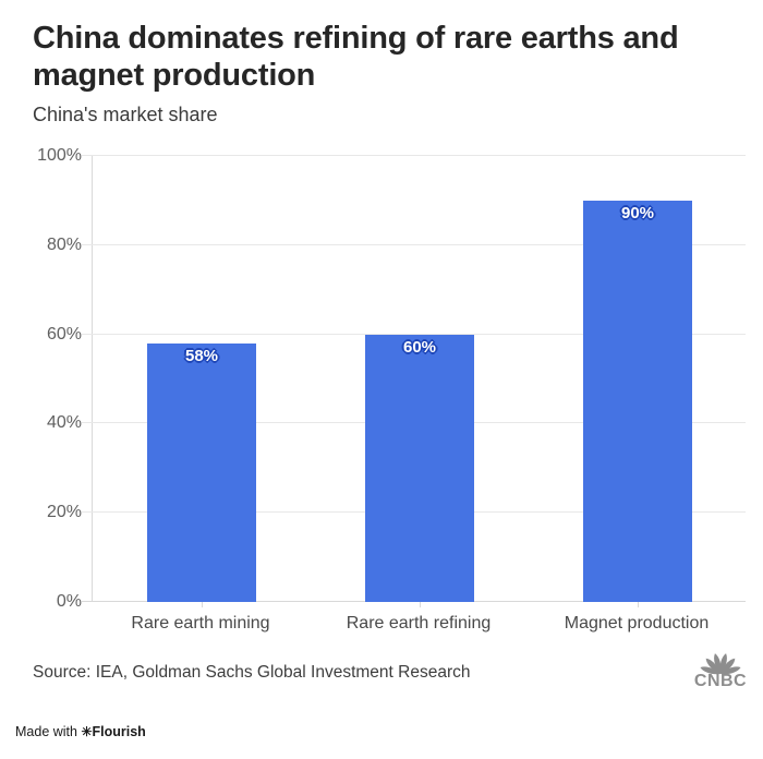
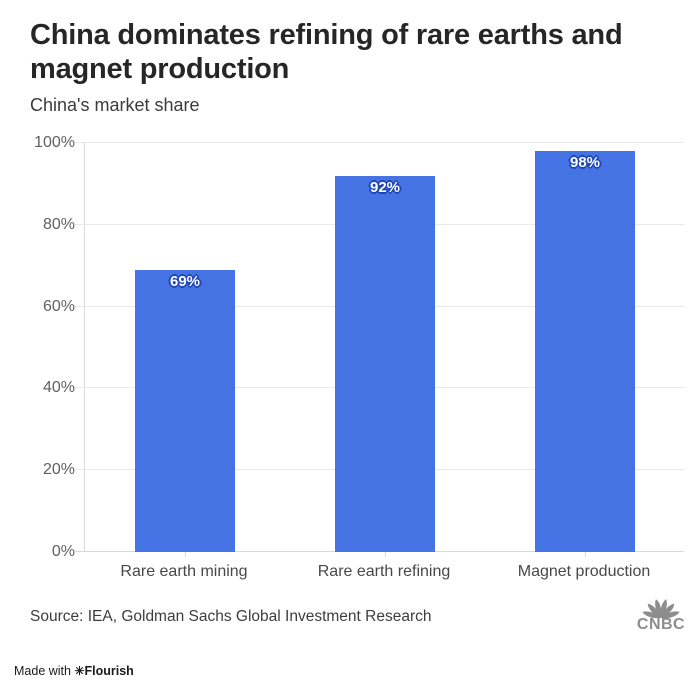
Rare earth mining: 58% -> 69%
Rare earth refining: 60% -> 92%
Magnet production: 90% -> 98%
